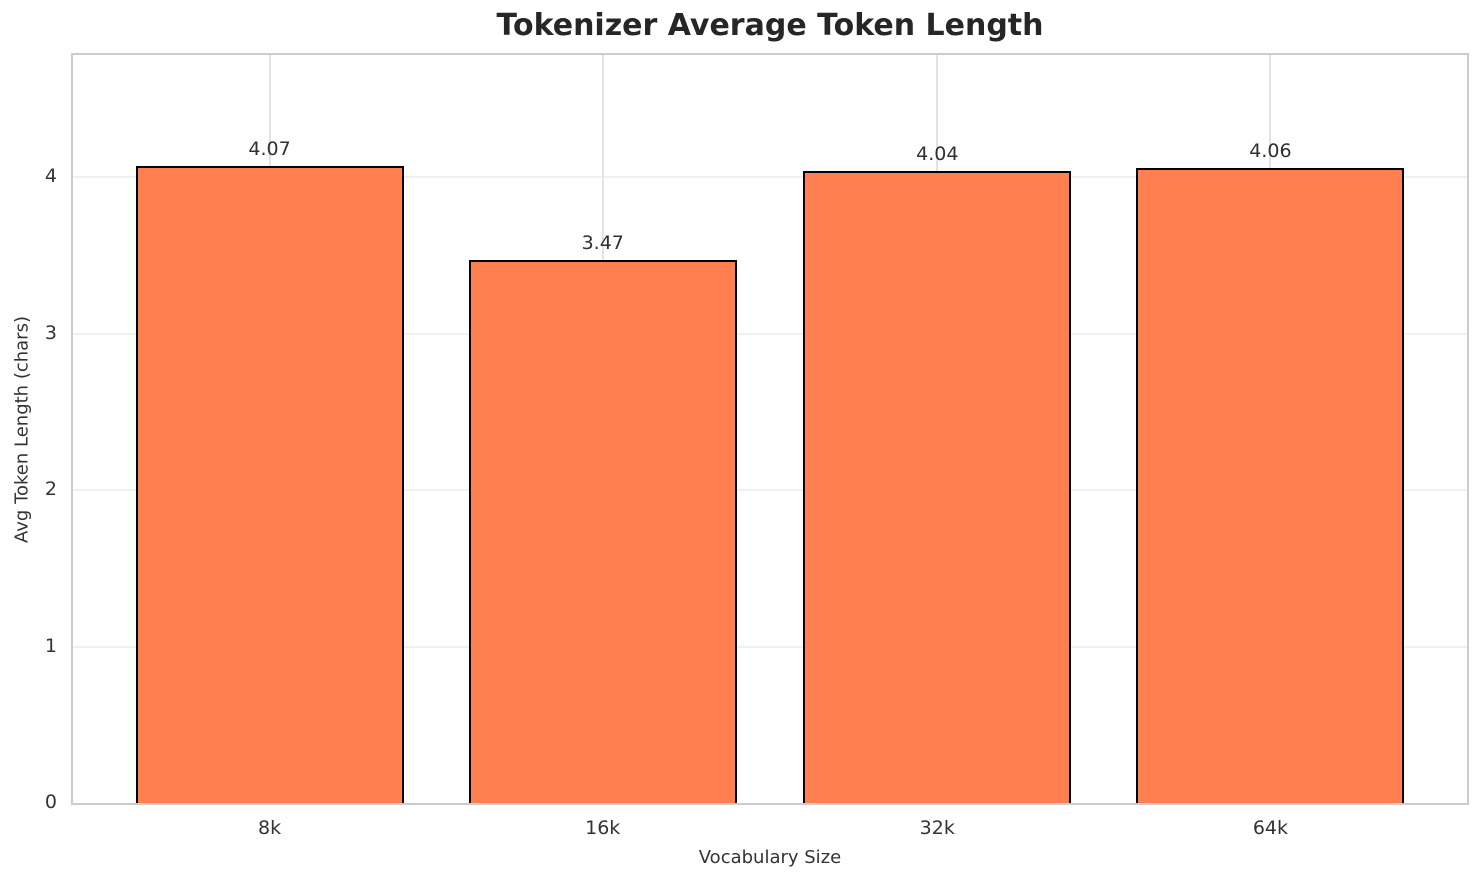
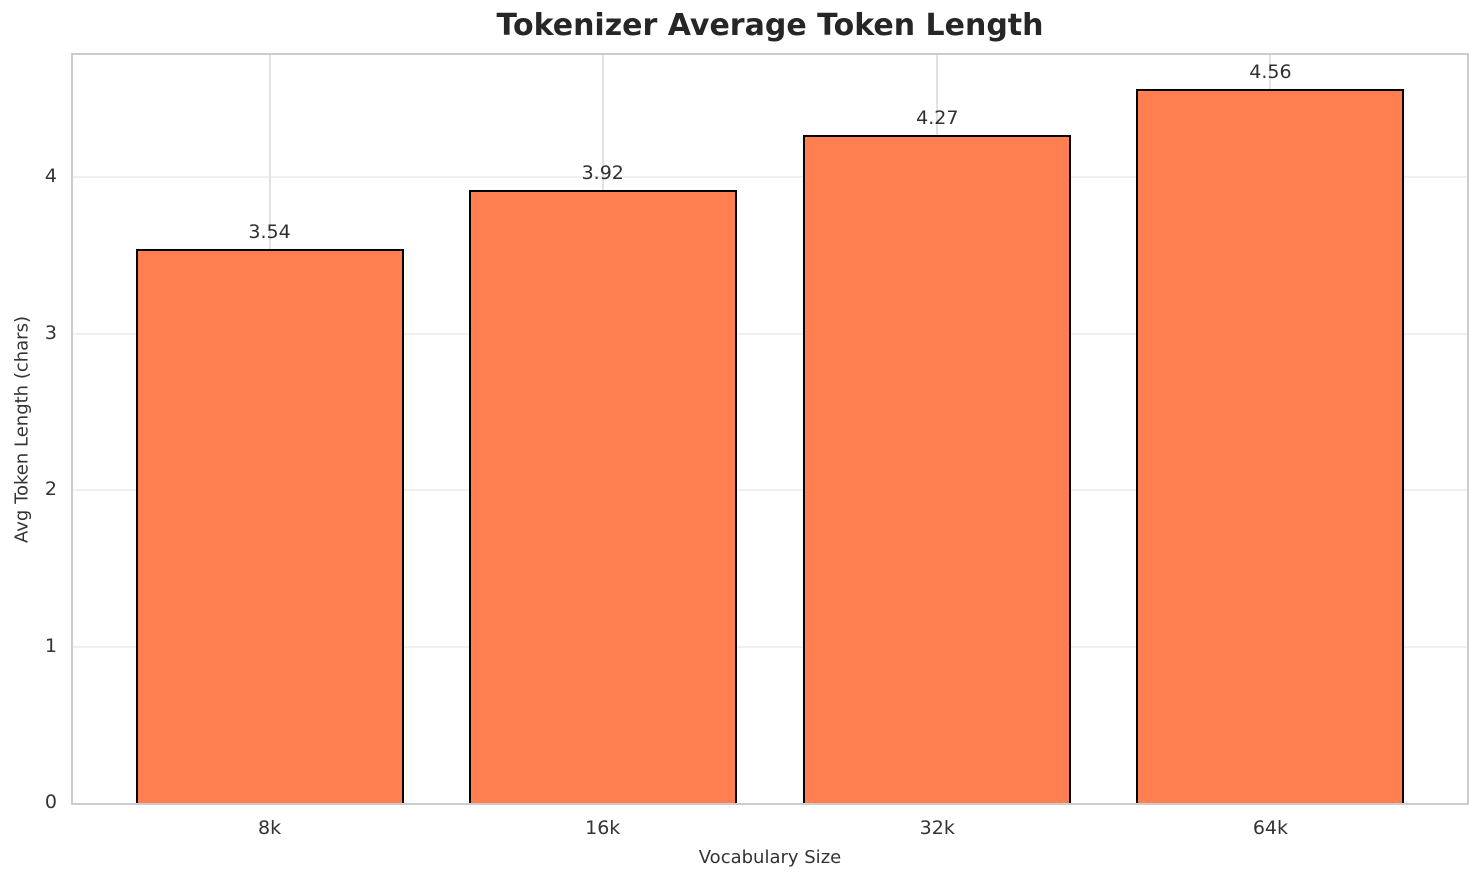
8k: 4.07 -> 3.54
16k: 3.47 -> 3.92
32k: 4.04 -> 4.27
64k: 4.06 -> 4.56
